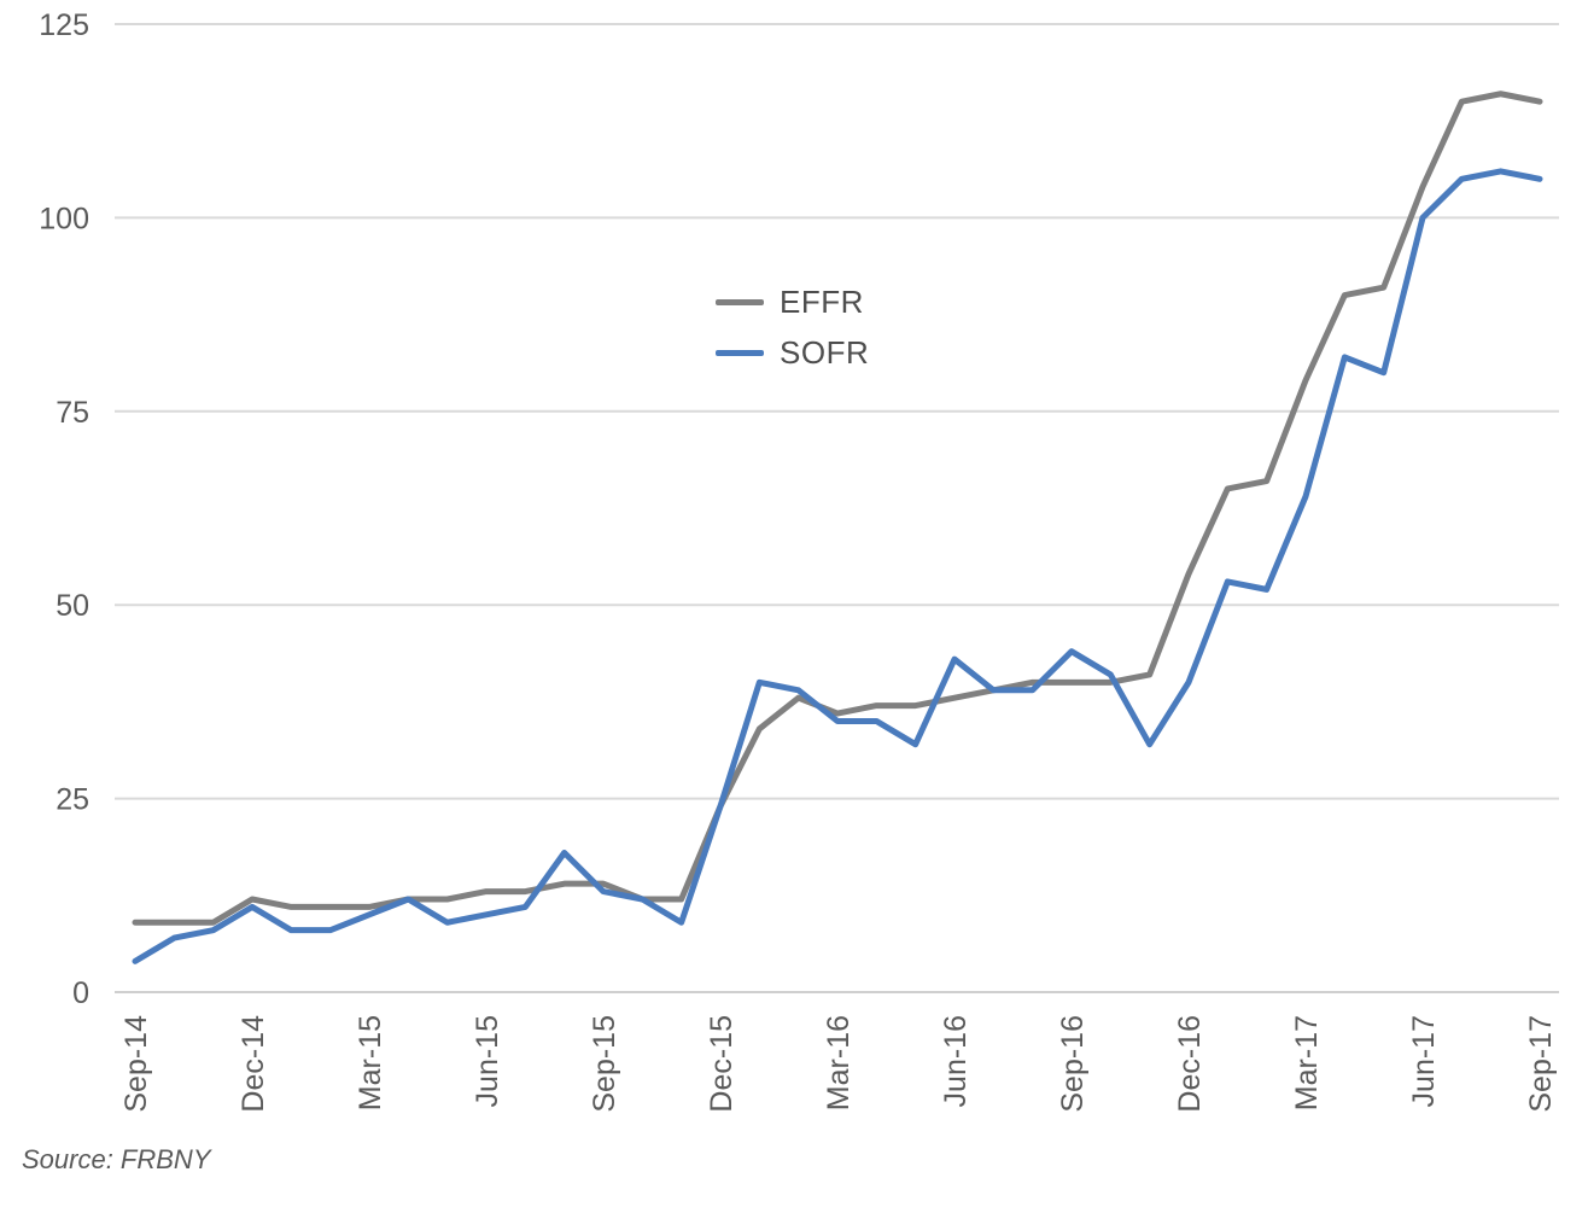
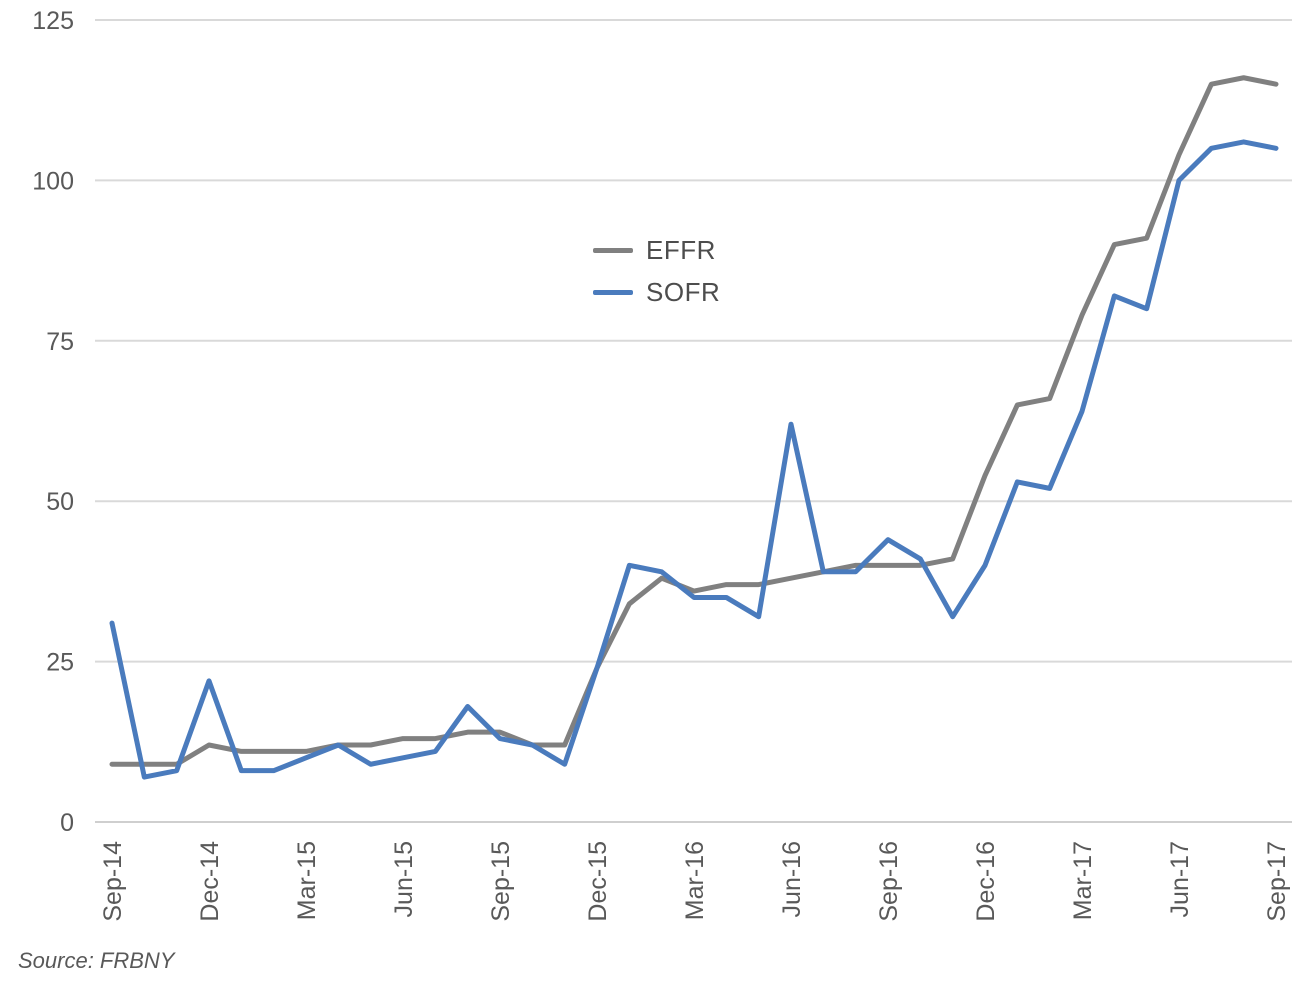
SOFR/Sep-14: 4 -> 31
SOFR/Dec-14: 11 -> 22
SOFR/Jun-16: 43 -> 62
